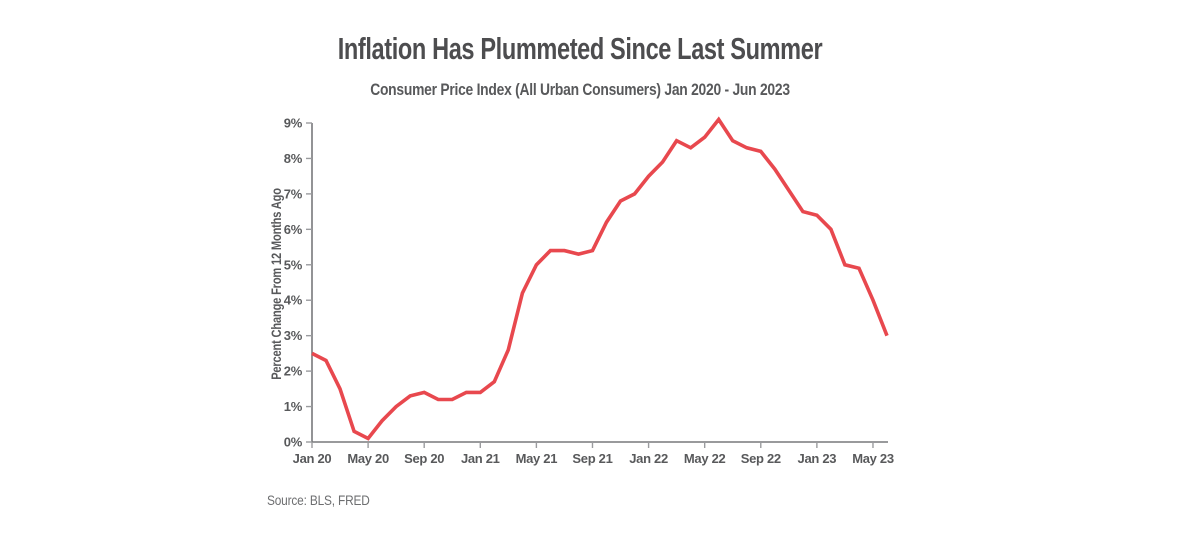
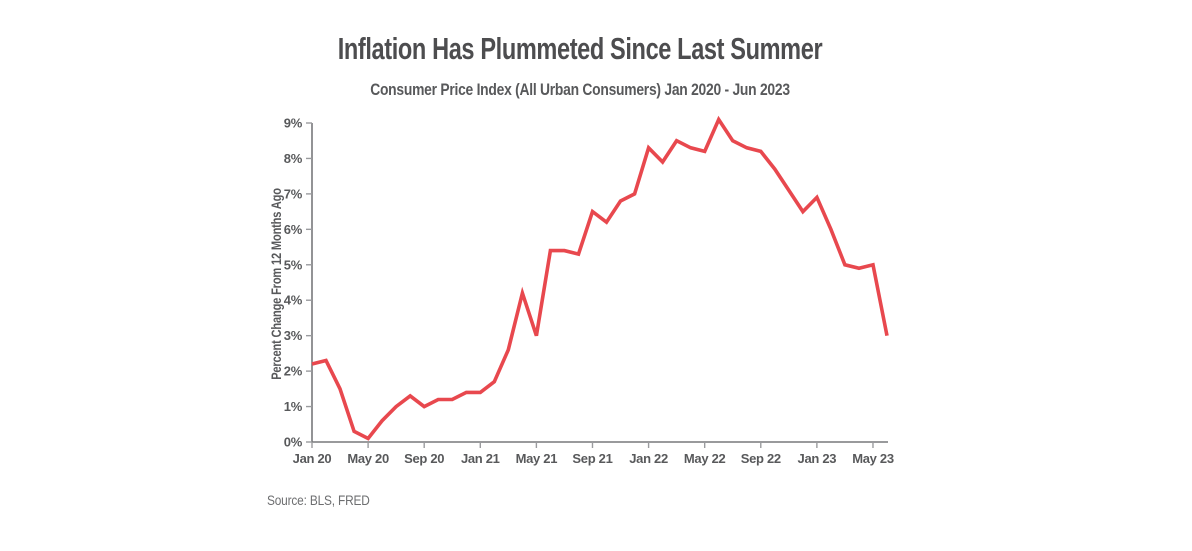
Jan 20: 2.5% -> 2.2%
Sep 20: 1.4% -> 1.0%
May 21: 5.0% -> 3.0%
Sep 21: 5.4% -> 6.5%
Jan 22: 7.5% -> 8.3%
May 22: 8.6% -> 8.2%
Jan 23: 6.4% -> 6.9%
May 23: 4.0% -> 5.0%
